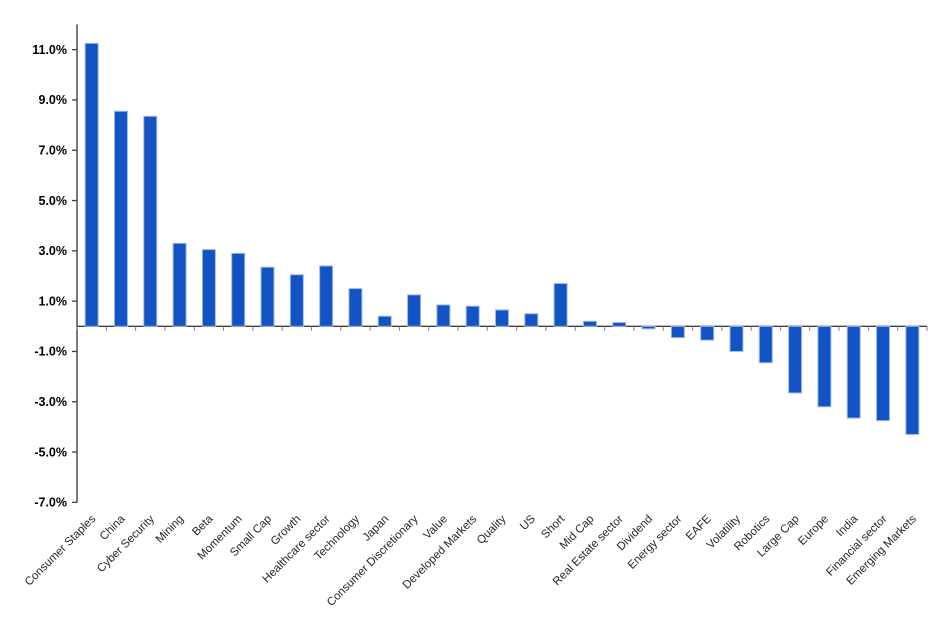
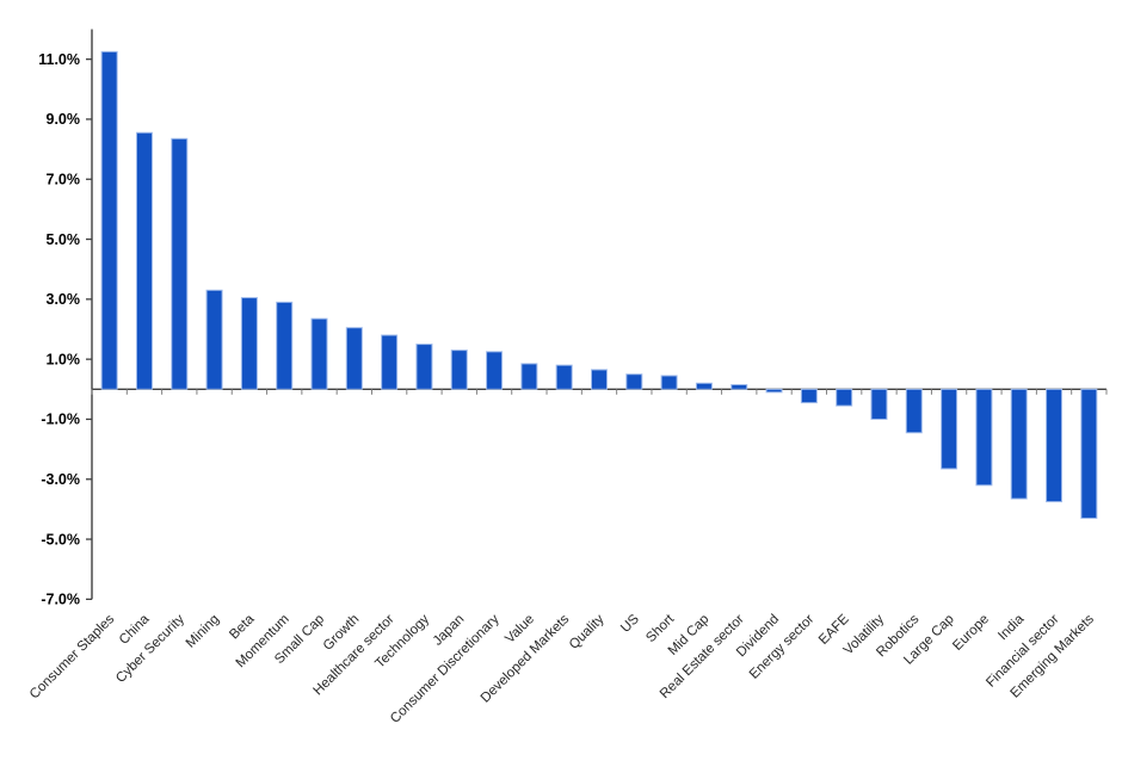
Healthcare sector: 2.4% -> 1.8%
Japan: 0.4% -> 1.3%
Short: 1.7% -> 0.5%
